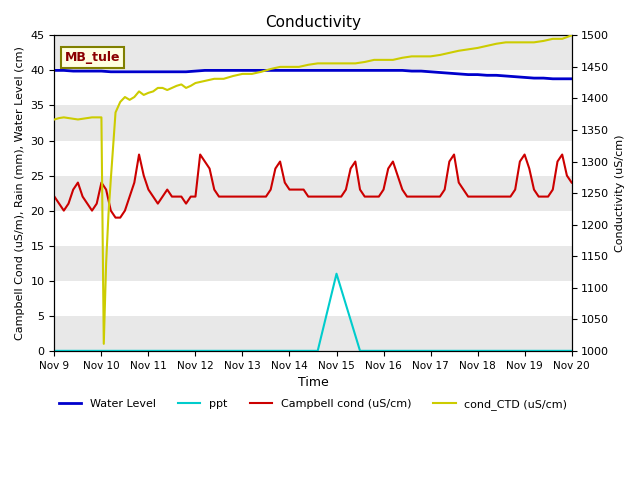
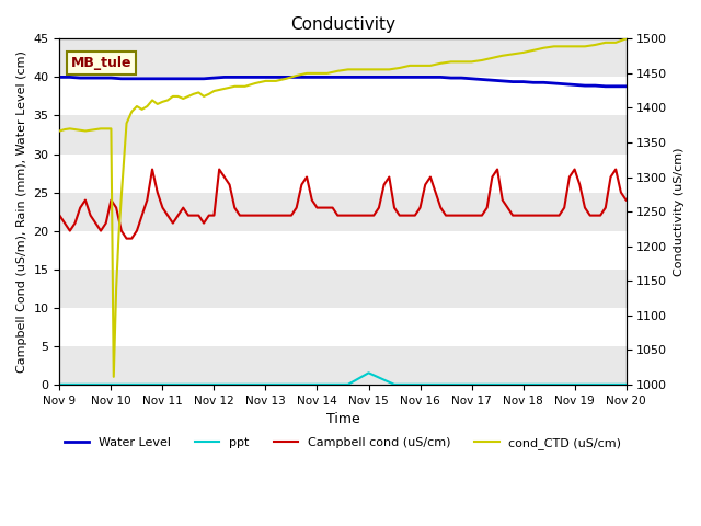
ppt/Nov 15: 11.0 -> 1.5
